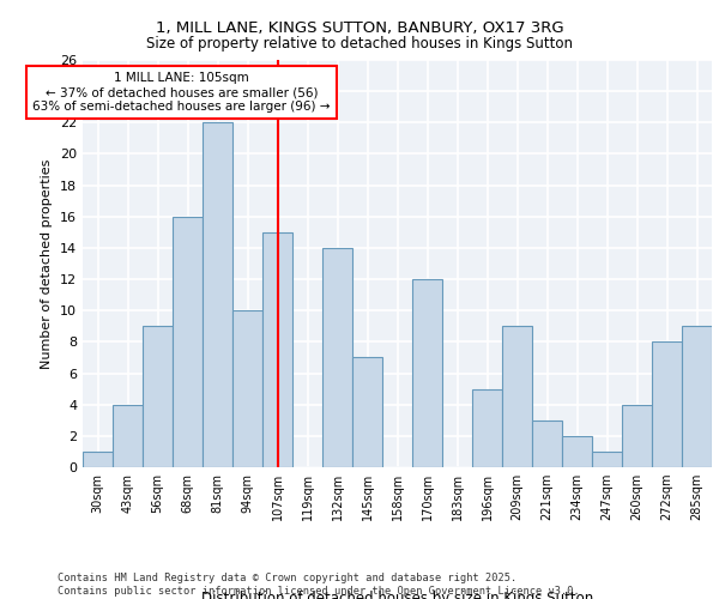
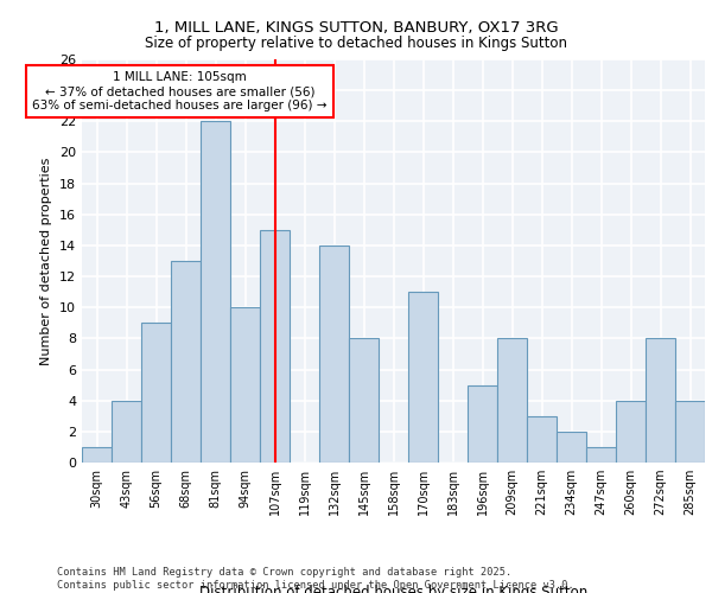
68sqm: 16 -> 13
145sqm: 7 -> 8
170sqm: 12 -> 11
209sqm: 9 -> 8
285sqm: 9 -> 4
